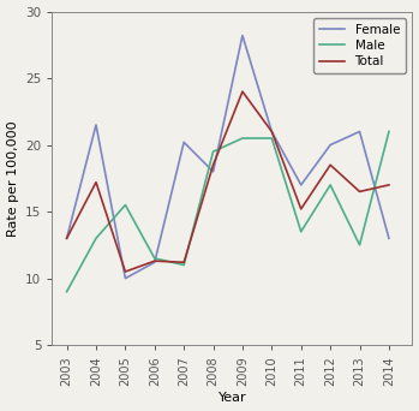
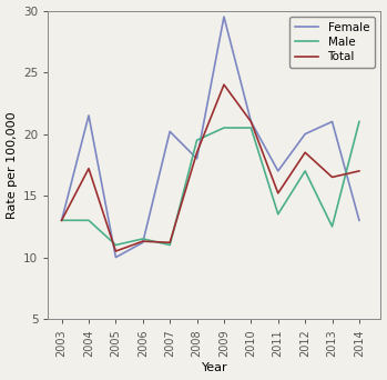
Male/2003: 9.0 -> 13.0
Male/2005: 15.5 -> 11.0
Female/2009: 28.2 -> 29.5
